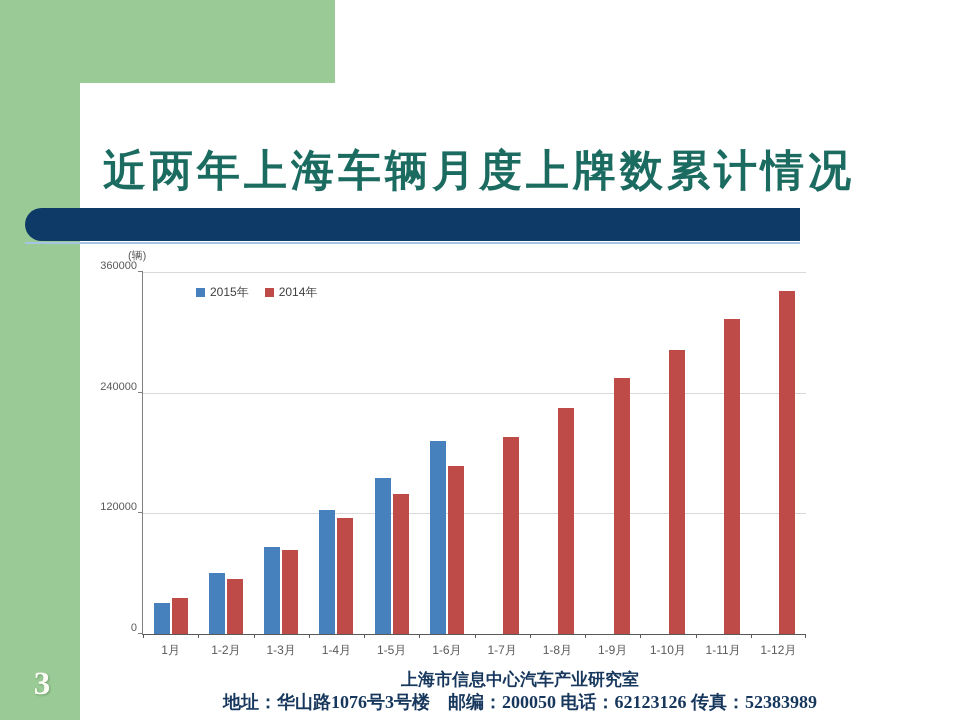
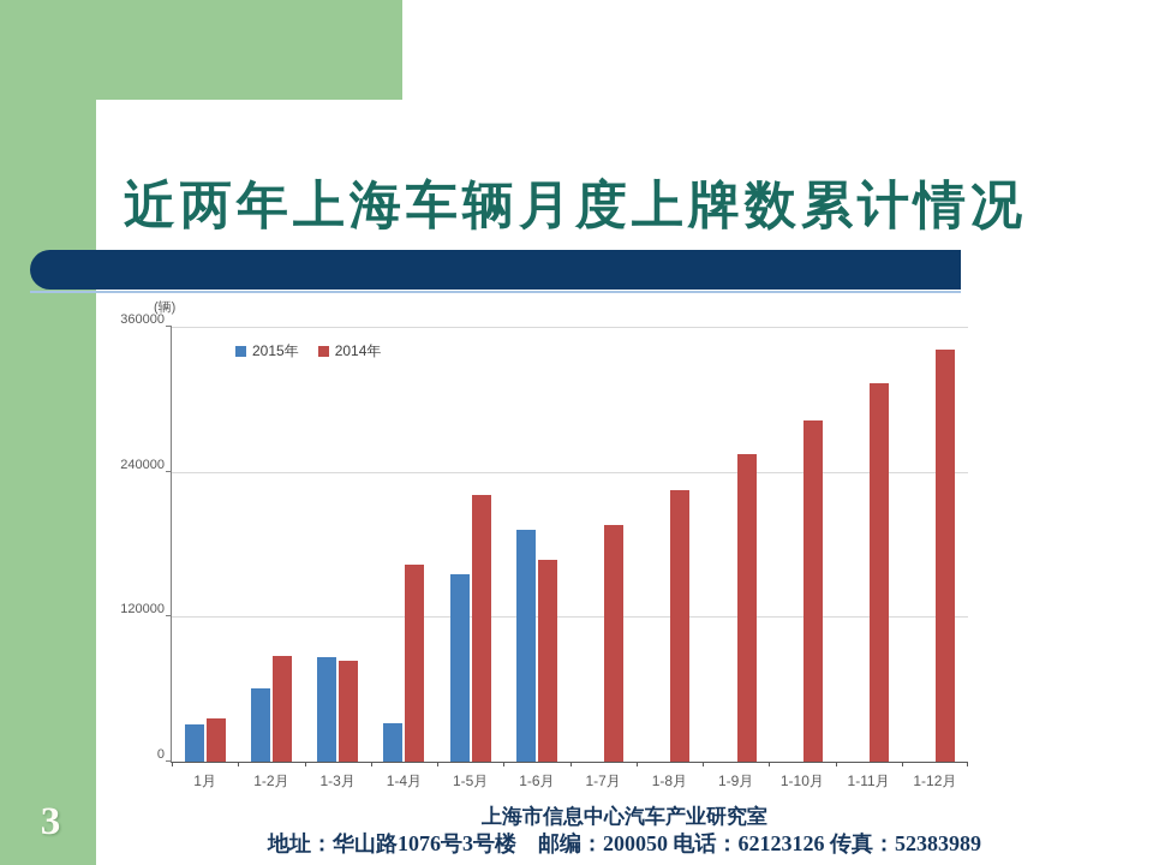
2014年/1-2月: 55000 -> 88000
2015年/1-4月: 123000 -> 32000
2014年/1-4月: 115000 -> 163000
2014年/1-5月: 139000 -> 221000
